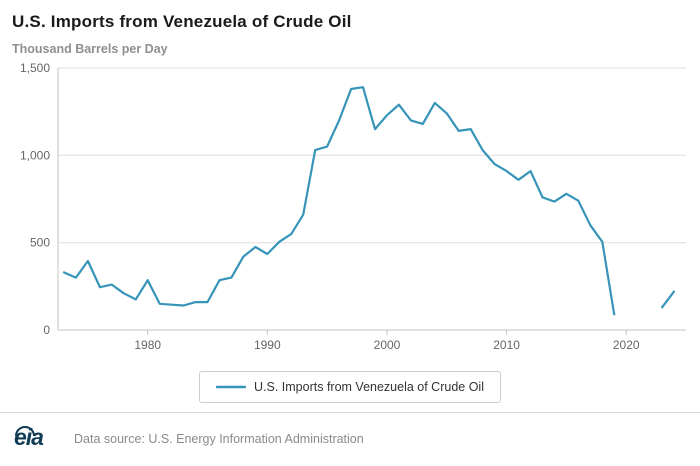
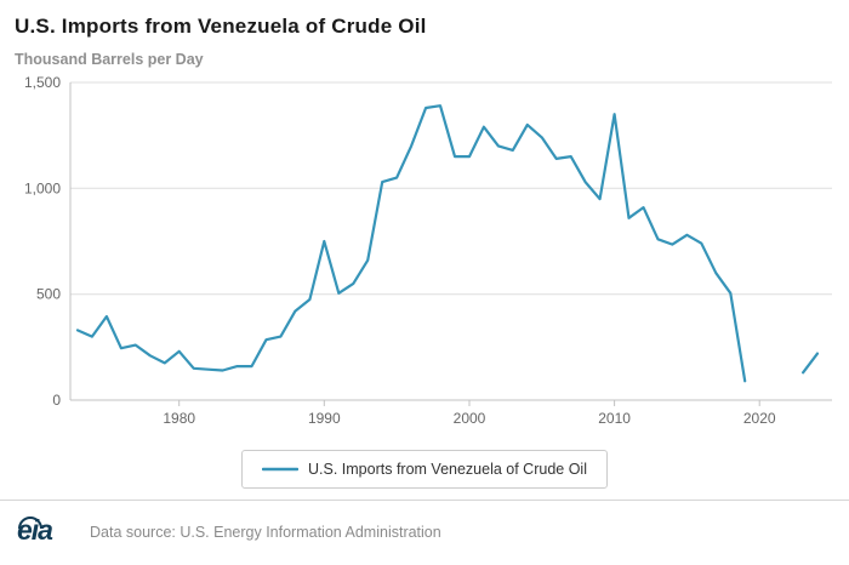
1980: 280 -> 230
1990: 440 -> 750
2000: 1230 -> 1150
2010: 910 -> 1350
